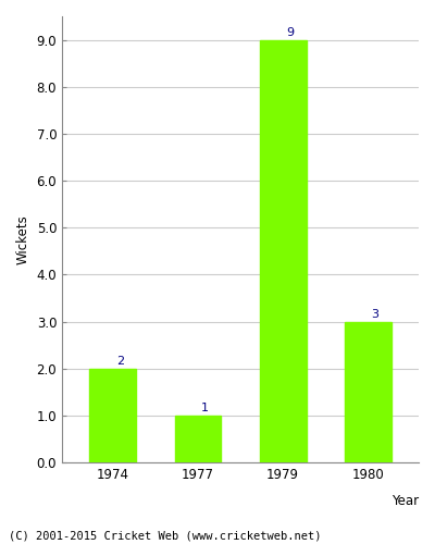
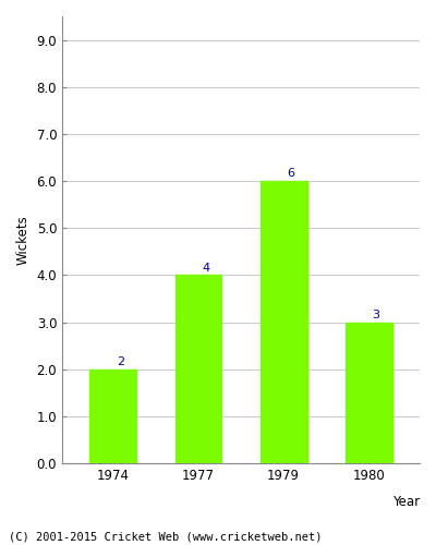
1977: 1 -> 4
1979: 9 -> 6
